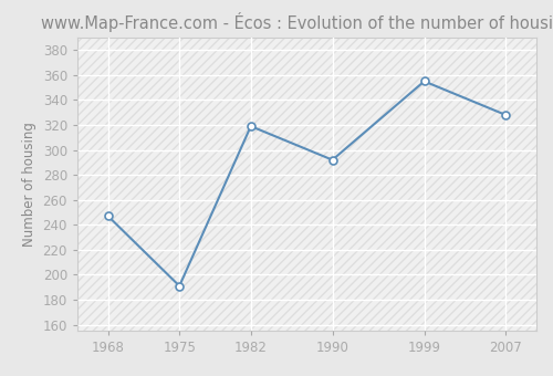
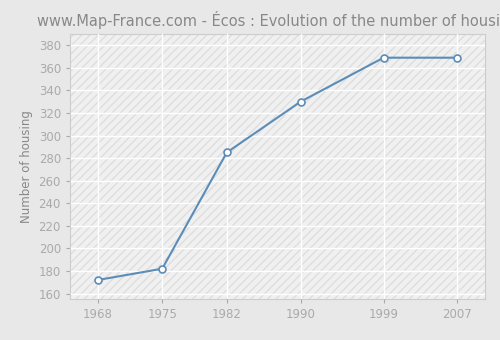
1968: 247 -> 172
1975: 191 -> 182
1982: 319 -> 285
1990: 292 -> 330
1999: 355 -> 369
2007: 328 -> 369
